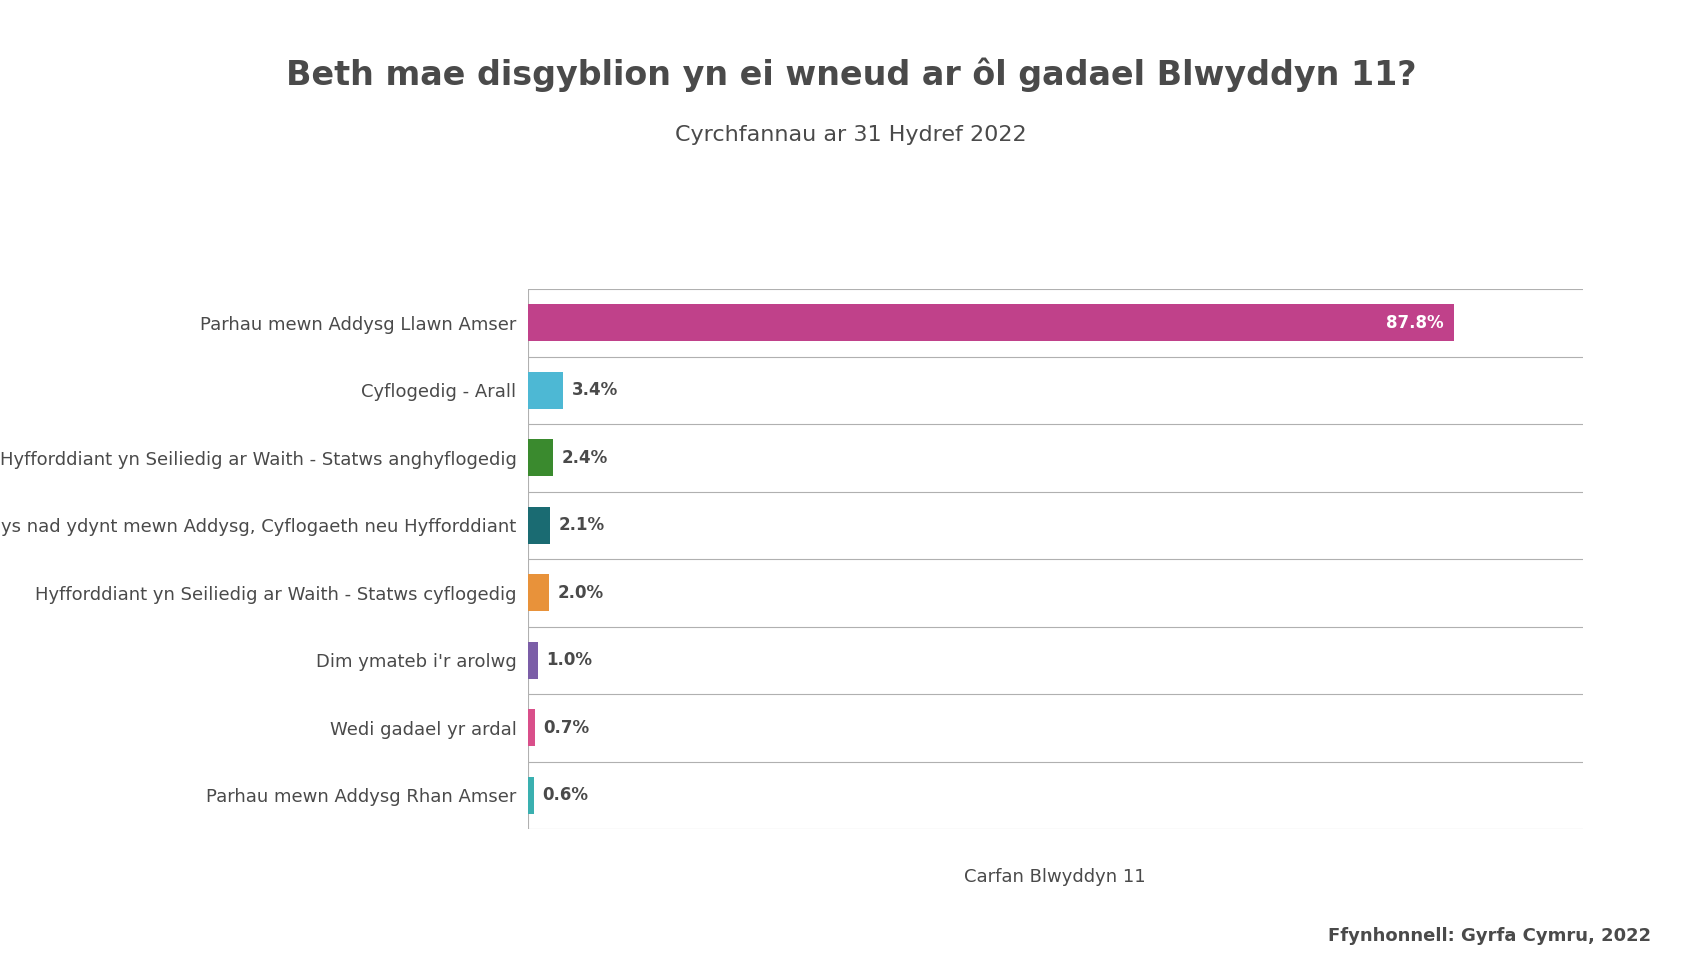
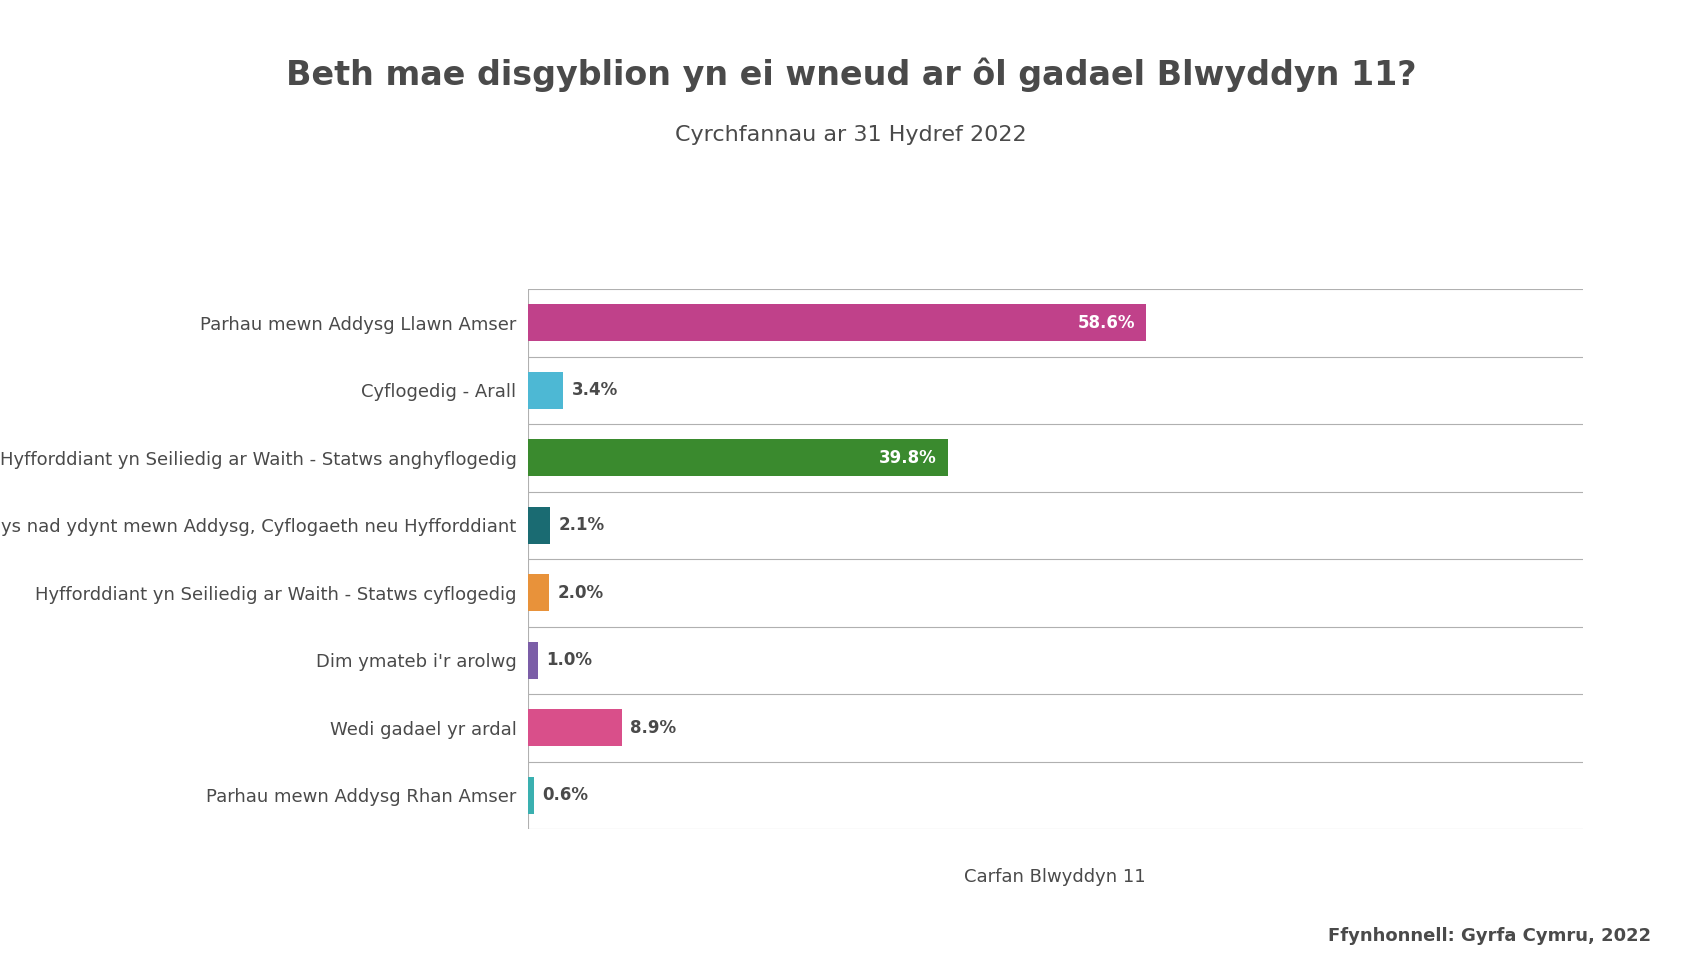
Parhau mewn Addysg Llawn Amser: 87.8% -> 58.6%
Hyfforddiant yn Seiliedig ar Waith - Statws anghyflogedig: 2.4% -> 39.8%
Wedi gadael yr ardal: 0.7% -> 8.9%
